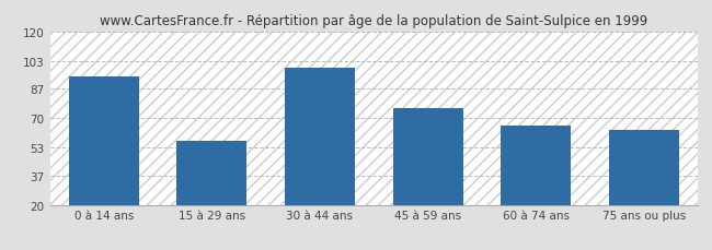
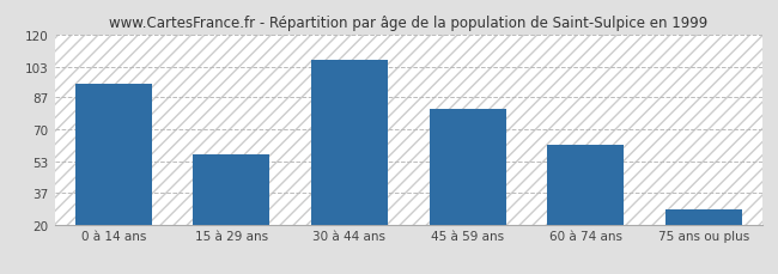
30 à 44 ans: 99 -> 107
45 à 59 ans: 76 -> 81
60 à 74 ans: 66 -> 62
75 ans ou plus: 63 -> 28
